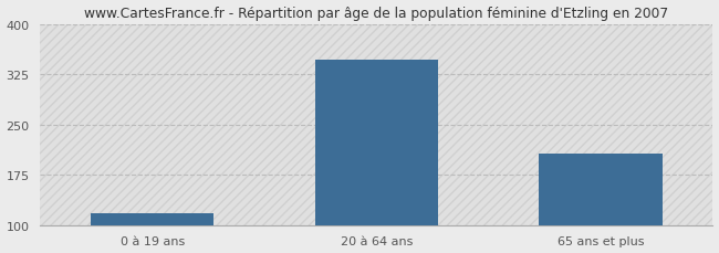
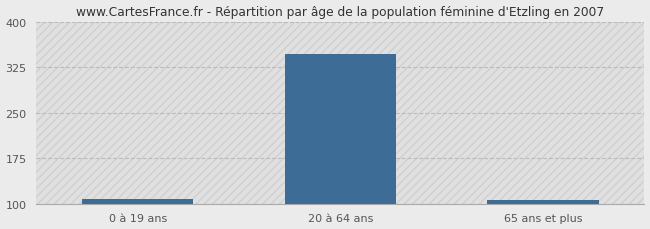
0 à 19 ans: 118 -> 108
65 ans et plus: 206 -> 106
